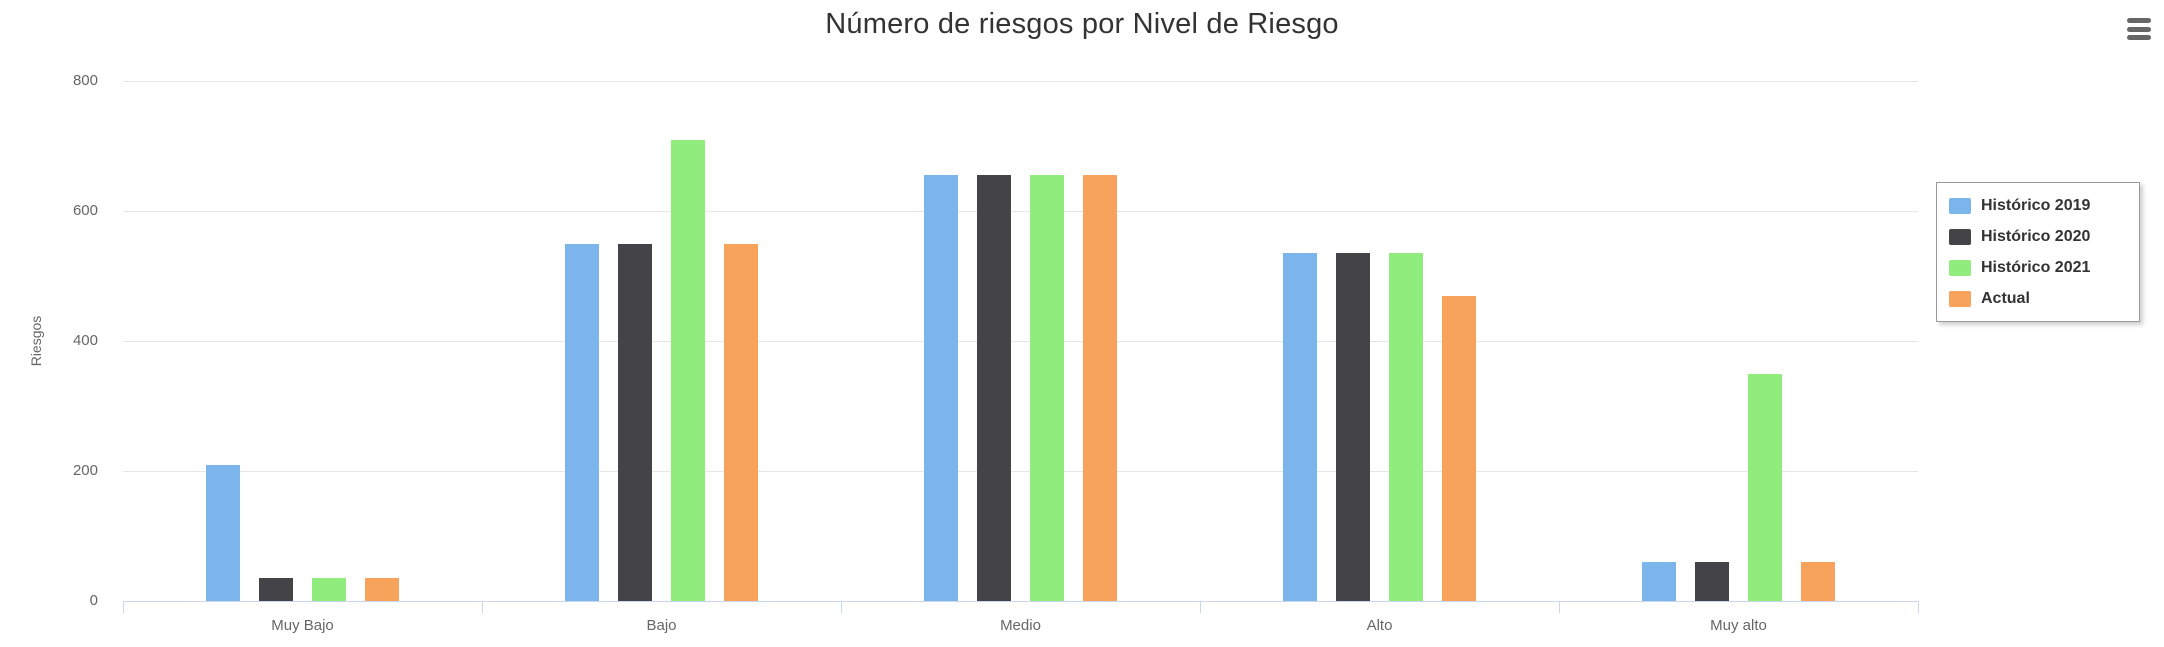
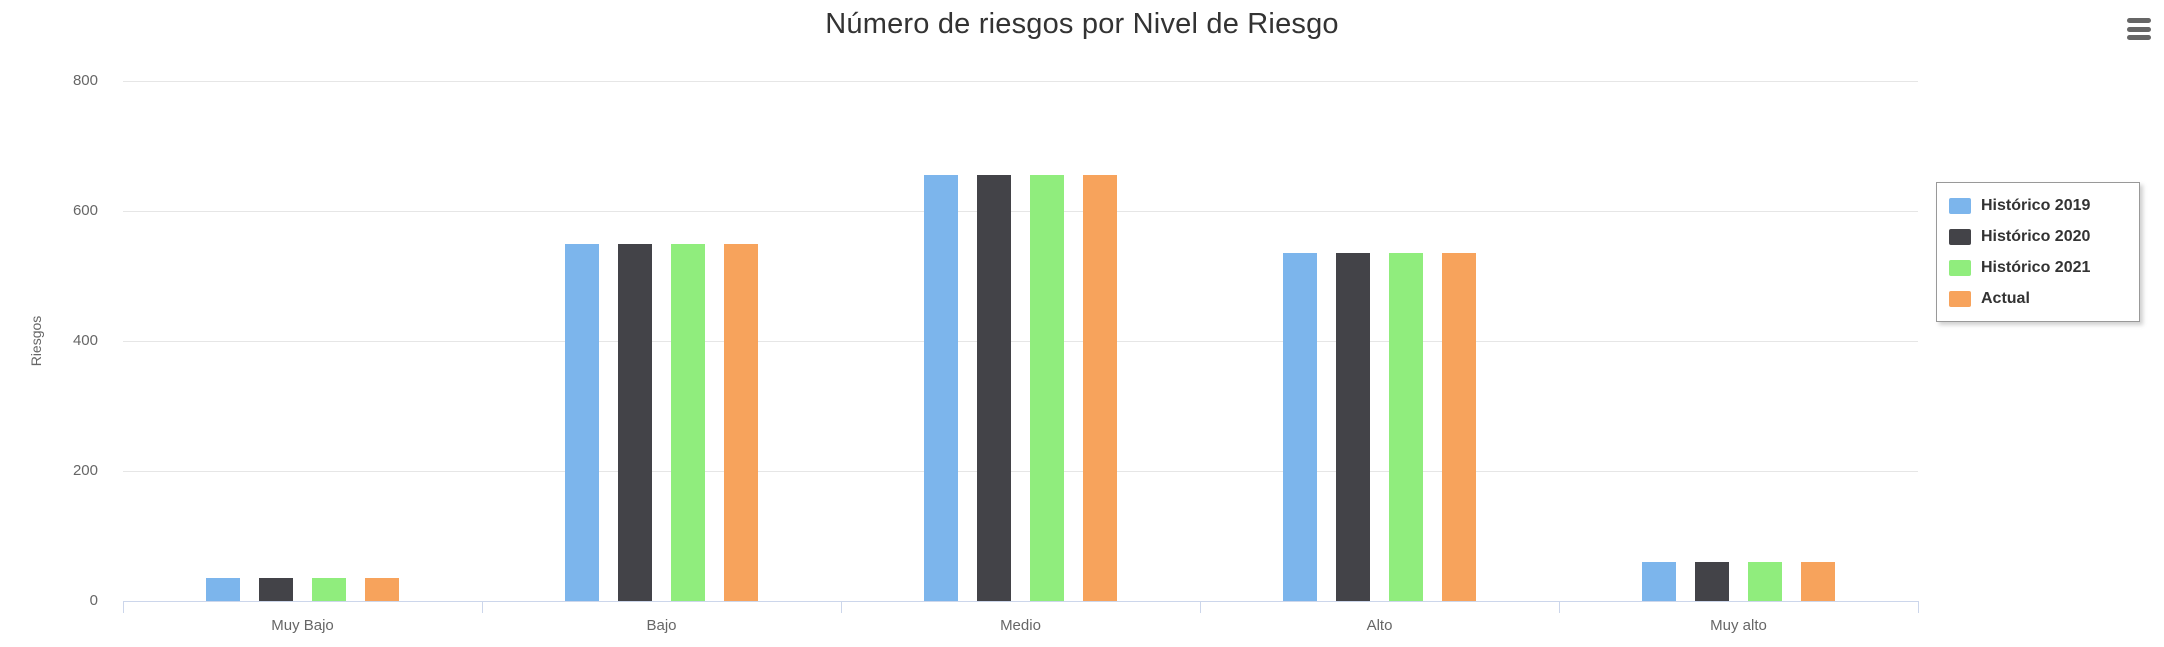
Histórico 2019/Muy Bajo: 210 -> 40
Histórico 2021/Bajo: 710 -> 550
Actual/Alto: 470 -> 540
Histórico 2021/Muy alto: 350 -> 60
